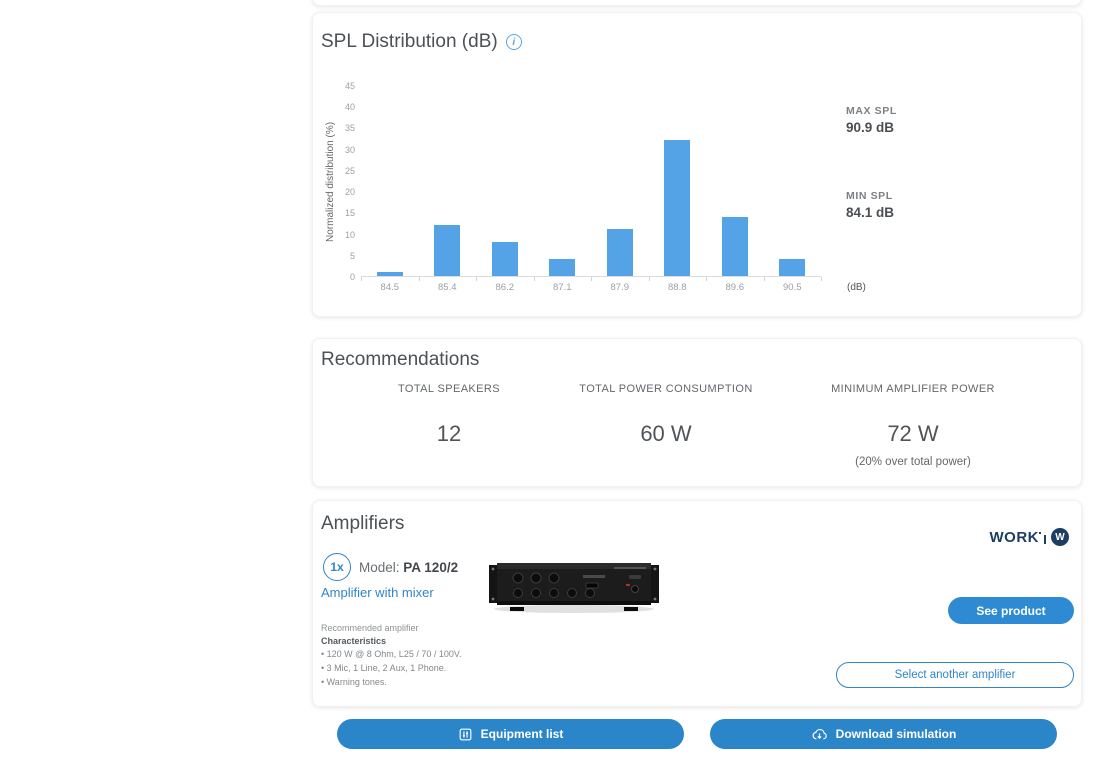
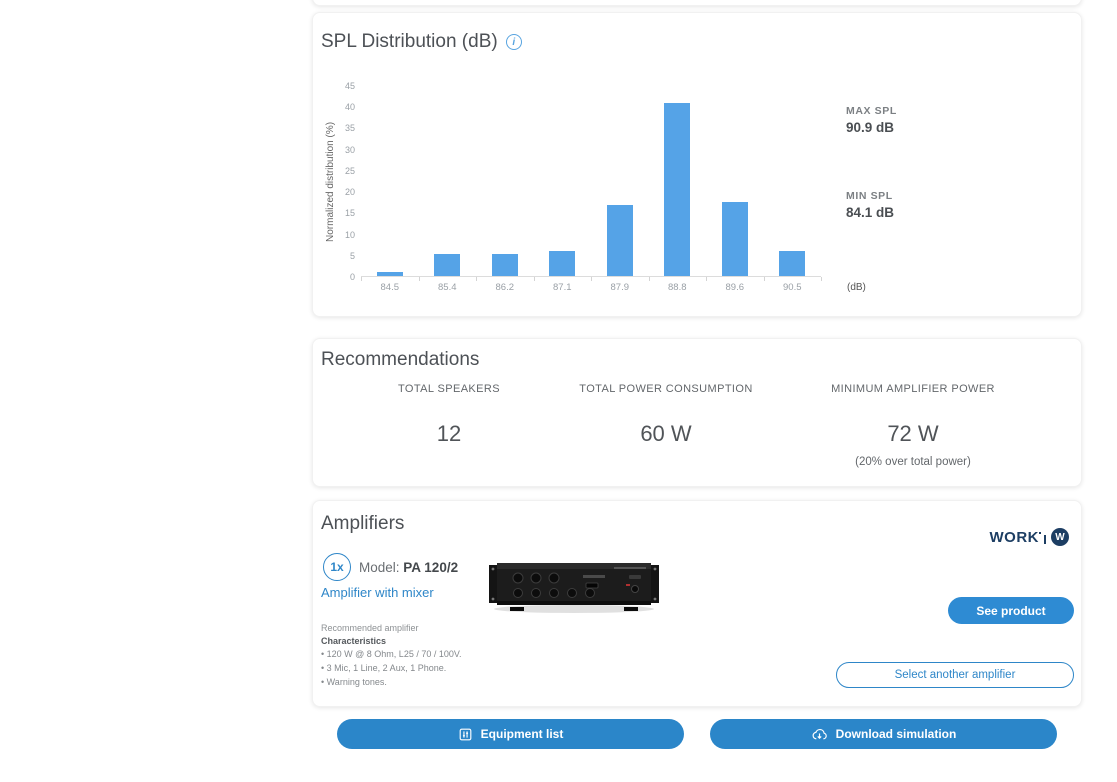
85.4: 12 -> 5
86.2: 8 -> 5
87.1: 4 -> 6
87.9: 11 -> 17
88.8: 32 -> 41
89.6: 14 -> 17
90.5: 4 -> 6
